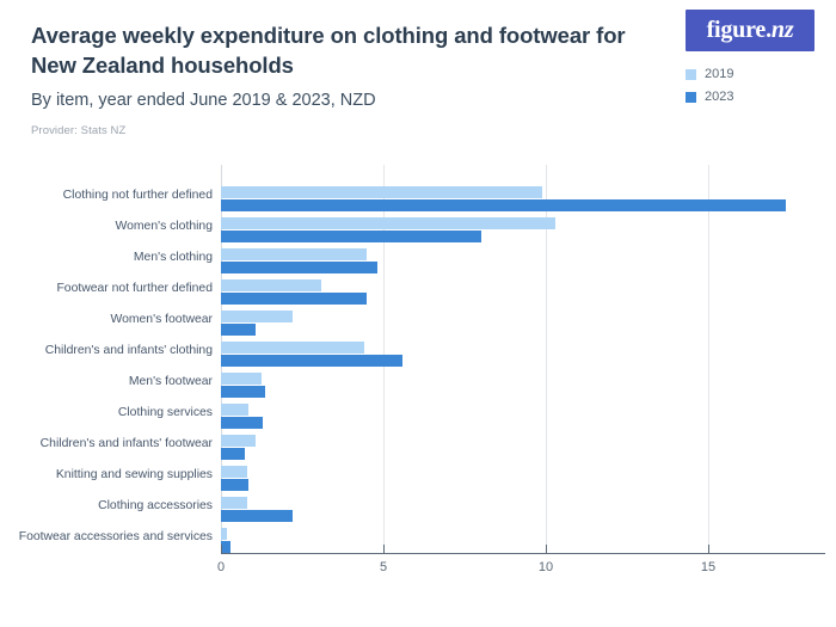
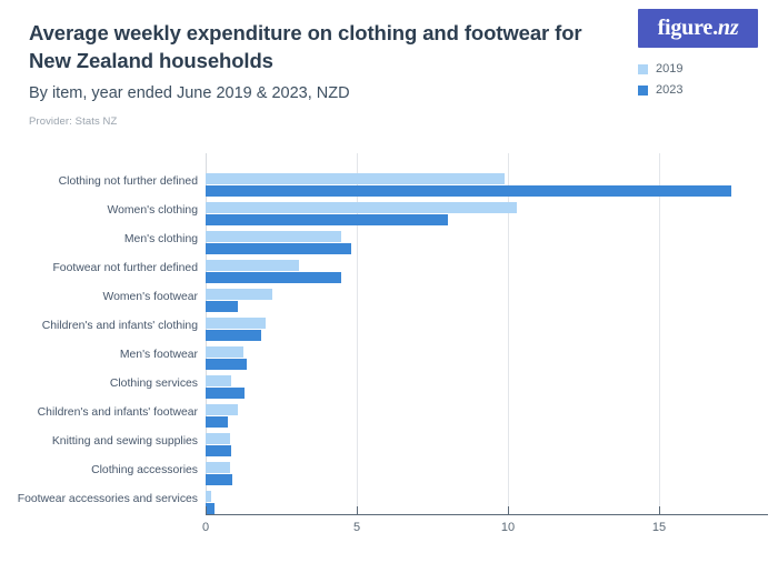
2019/Children's and infants' clothing: 4.4 -> 2.0
2023/Children's and infants' clothing: 5.6 -> 1.9
2023/Clothing accessories: 2.2 -> 0.9
